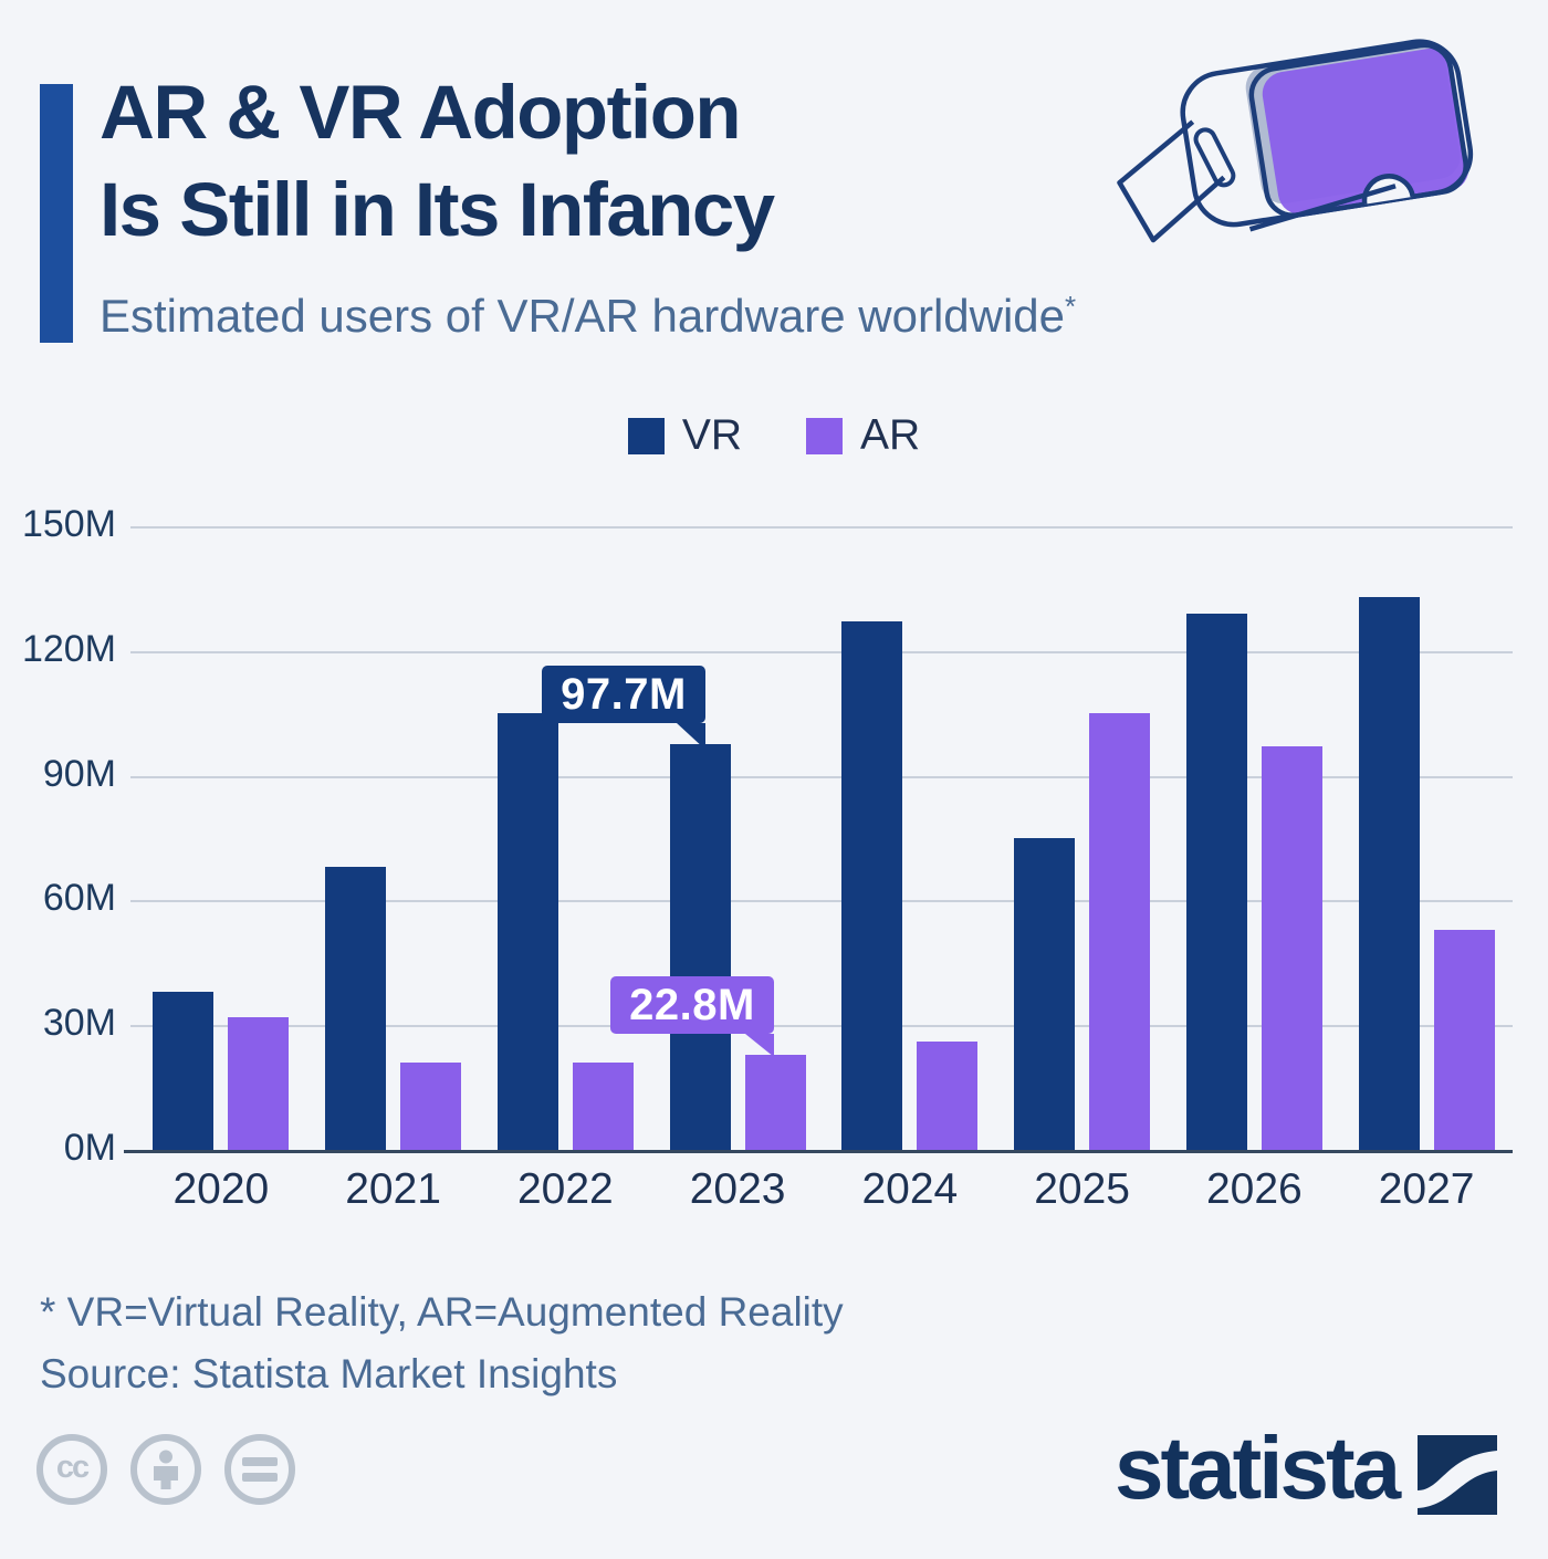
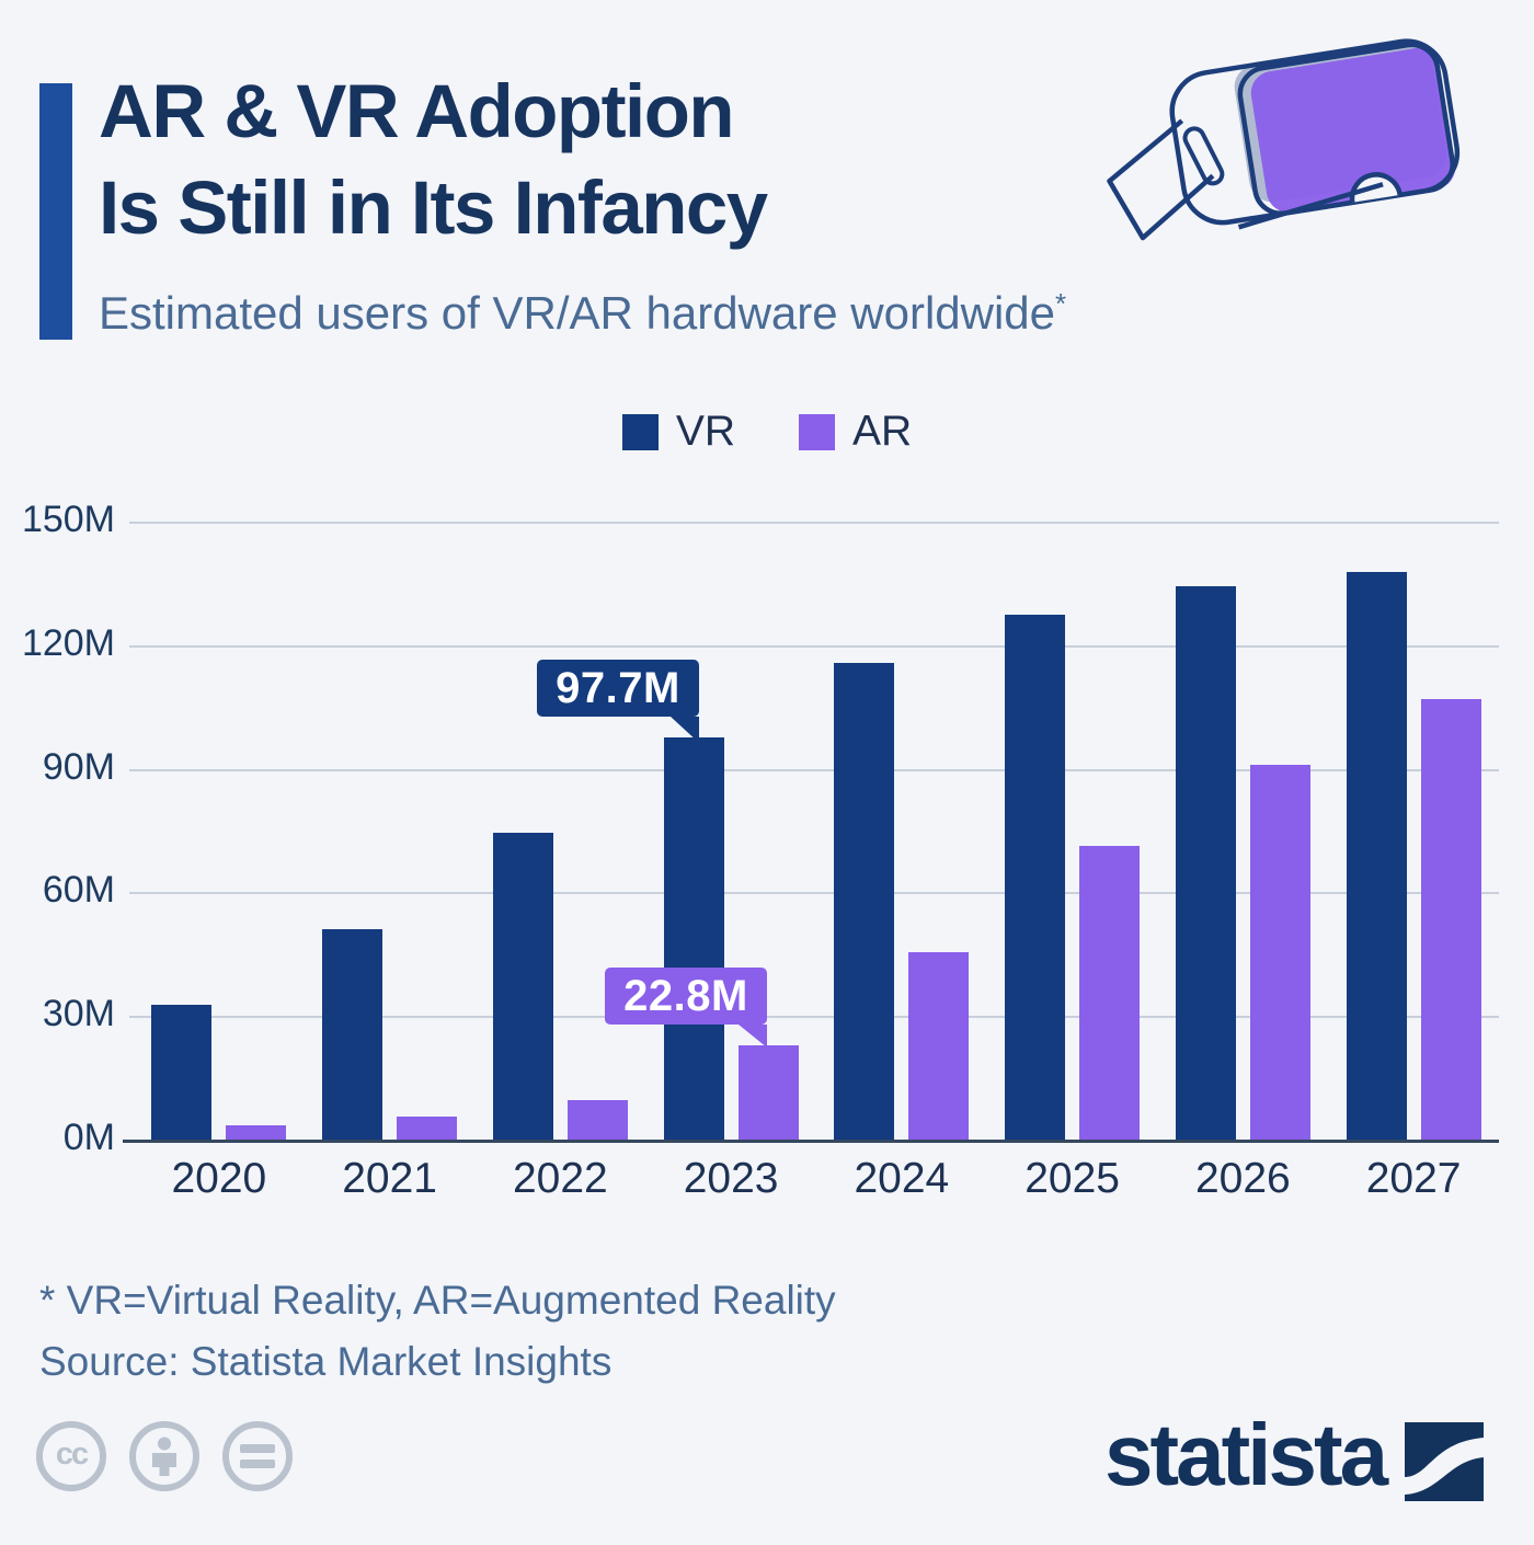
VR/2020: 38M -> 33M
AR/2020: 32M -> 4M
VR/2021: 68M -> 51M
AR/2021: 21M -> 6M
VR/2022: 105M -> 74M
AR/2022: 21M -> 10M
VR/2024: 127M -> 116M
AR/2024: 26M -> 46M
VR/2025: 75M -> 127M
AR/2025: 105M -> 71M
VR/2026: 129M -> 134M
AR/2026: 97M -> 91M
VR/2027: 133M -> 138M
AR/2027: 53M -> 107M
